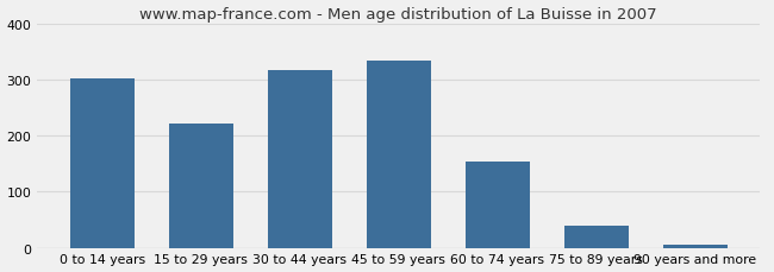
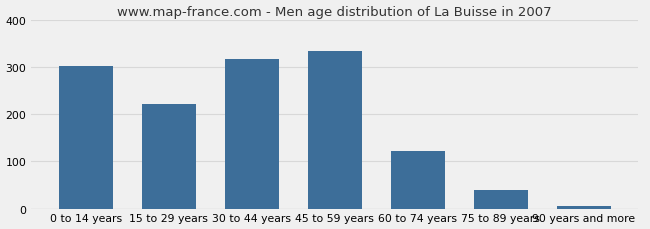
60 to 74 years: 155 -> 122
